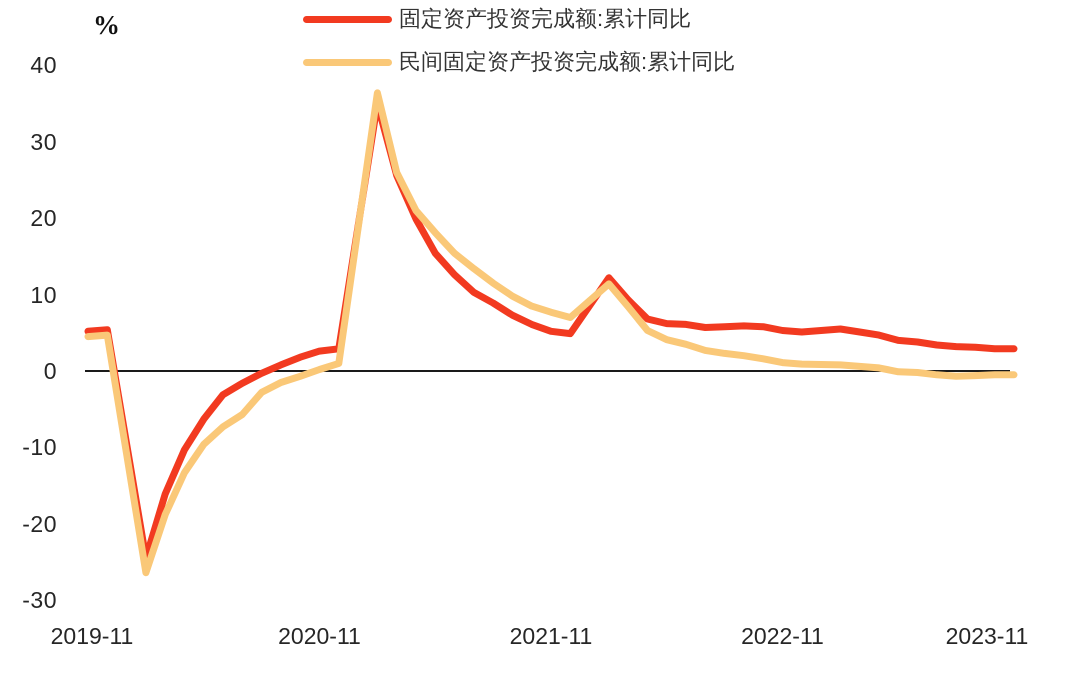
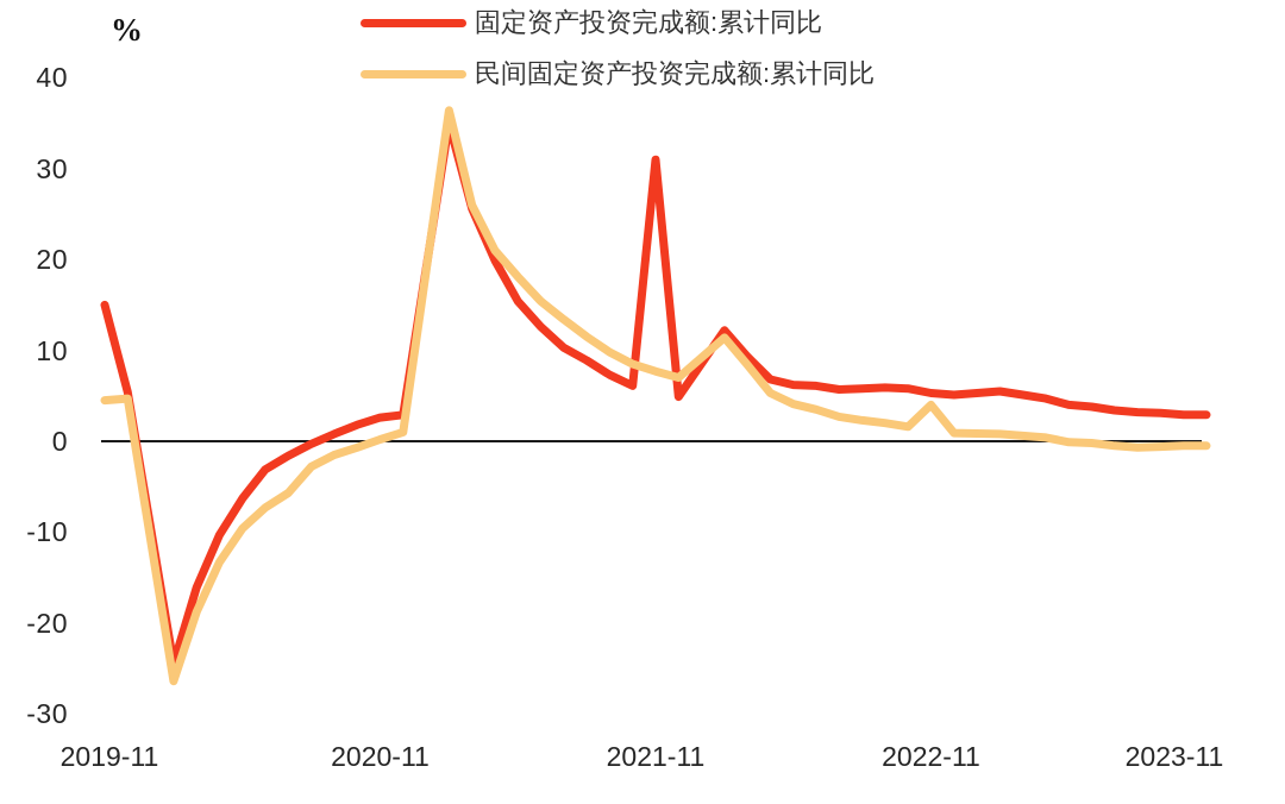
固定资产投资完成额:累计同比/2019-11: 5 -> 15
固定资产投资完成额:累计同比/2021-11: 5 -> 31
民间固定资产投资完成额:累计同比/2022-11: 1 -> 4
